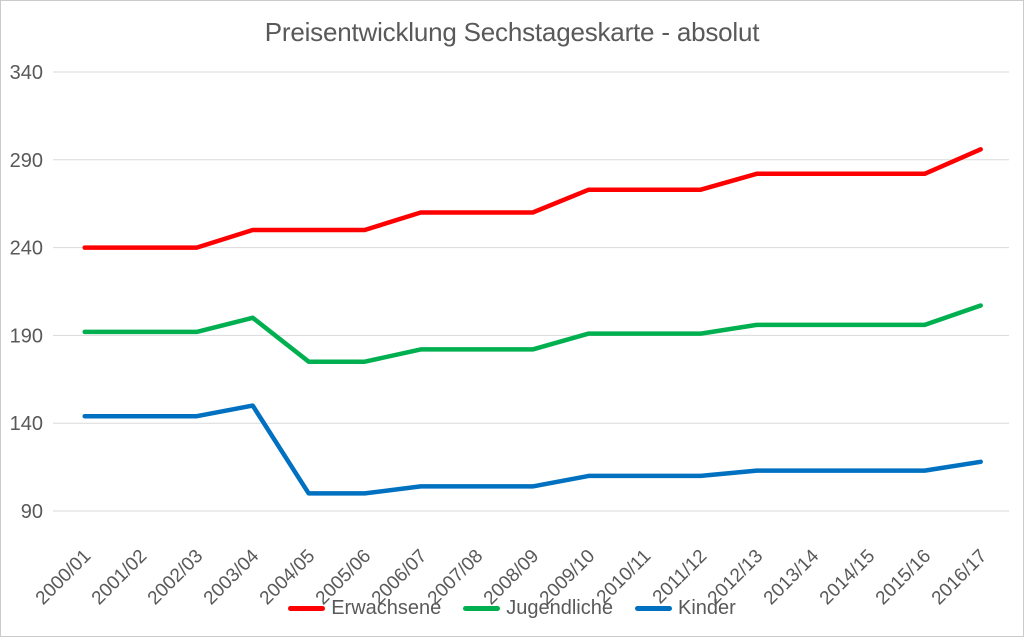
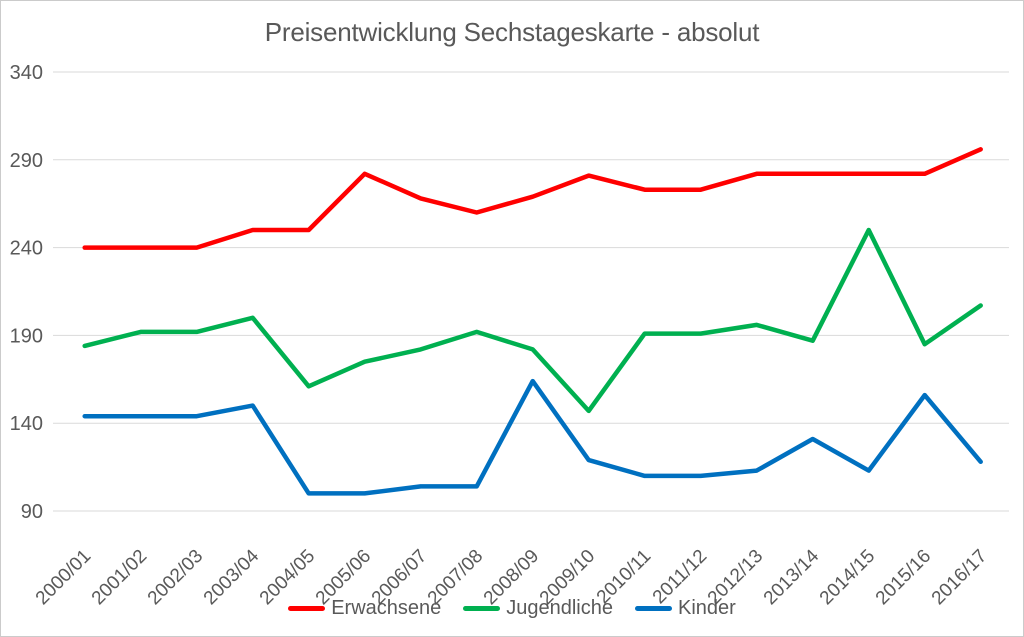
Jugendliche/2000/01: 192 -> 184
Jugendliche/2004/05: 175 -> 161
Erwachsene/2005/06: 250 -> 282
Erwachsene/2006/07: 260 -> 268
Jugendliche/2007/08: 182 -> 192
Erwachsene/2008/09: 260 -> 269
Kinder/2008/09: 104 -> 164
Erwachsene/2009/10: 273 -> 281
Jugendliche/2009/10: 191 -> 147
Kinder/2009/10: 110 -> 119
Jugendliche/2013/14: 196 -> 187
Kinder/2013/14: 113 -> 131
Jugendliche/2014/15: 196 -> 250
Jugendliche/2015/16: 196 -> 185
Kinder/2015/16: 113 -> 156
